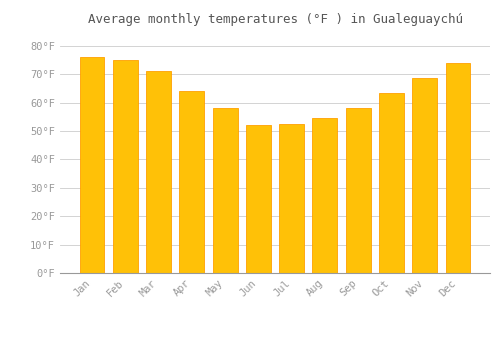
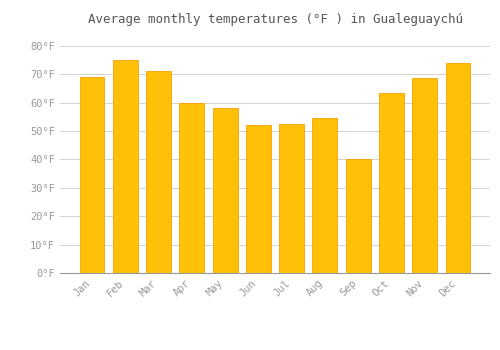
Jan: 76.0°F -> 69.0°F
Apr: 64.0°F -> 60.0°F
Sep: 58.0°F -> 40.0°F
